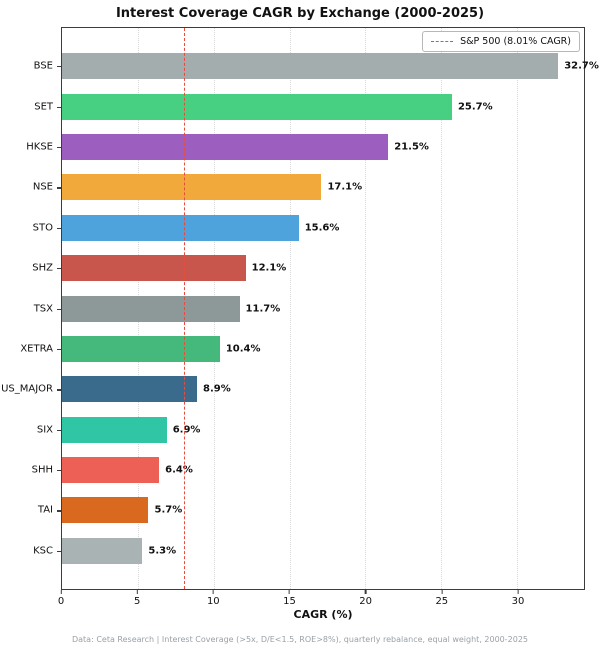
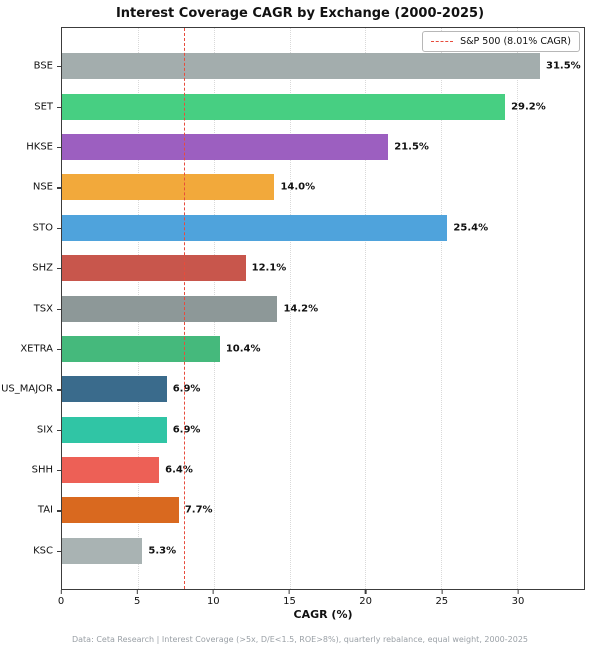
BSE: 32.7% -> 31.5%
SET: 25.7% -> 29.2%
NSE: 17.1% -> 14.0%
STO: 15.6% -> 25.4%
TSX: 11.7% -> 14.2%
US_MAJOR: 8.9% -> 6.9%
TAI: 5.7% -> 7.7%
